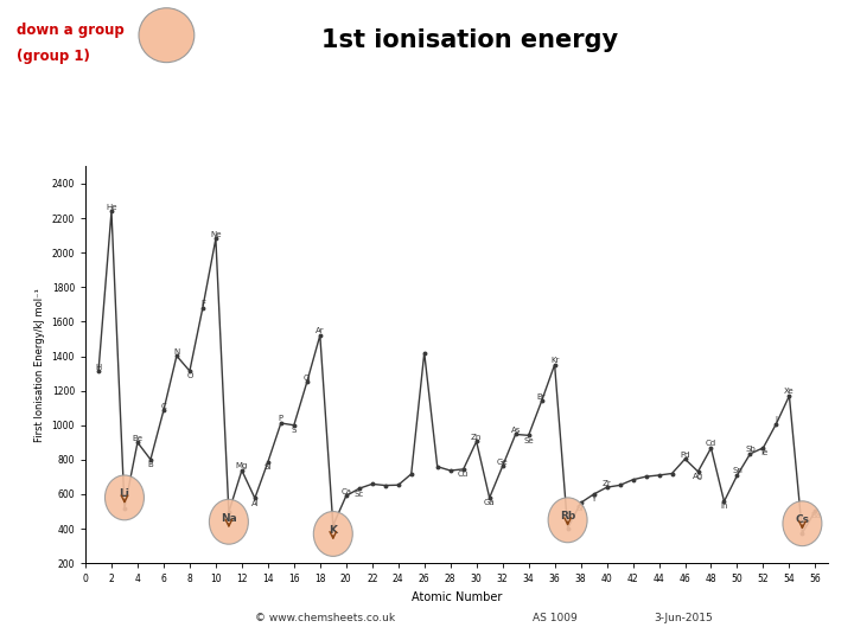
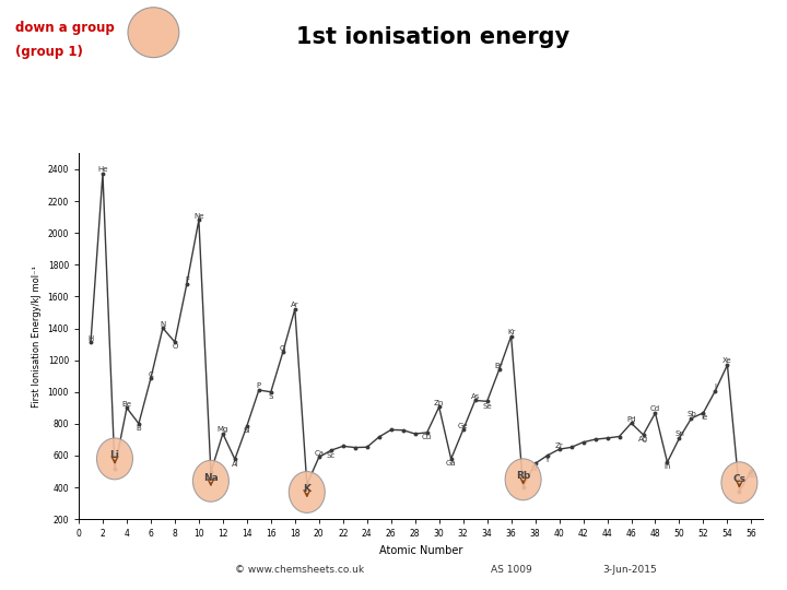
2: 2240 -> 2370
26: 1420 -> 760
